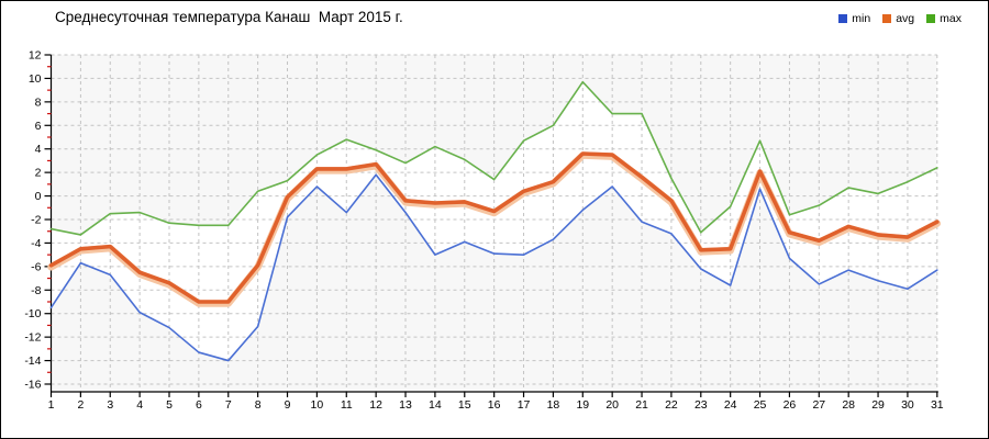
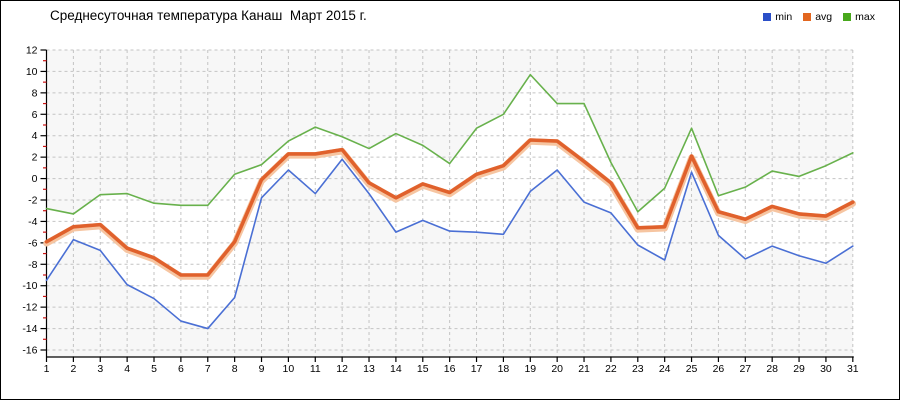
avg/14: -0.6 -> -1.8
min/18: -3.7 -> -5.2
